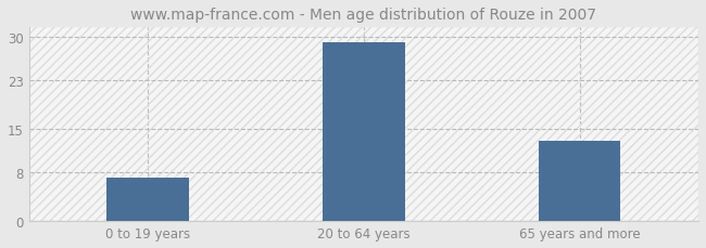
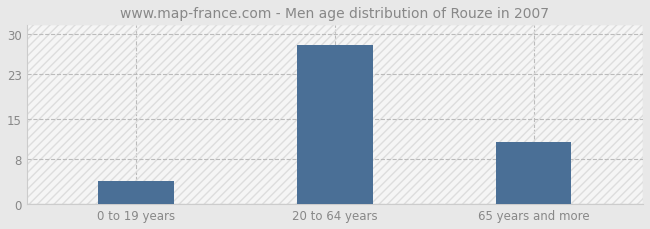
0 to 19 years: 7 -> 4
20 to 64 years: 29 -> 28
65 years and more: 13 -> 11
